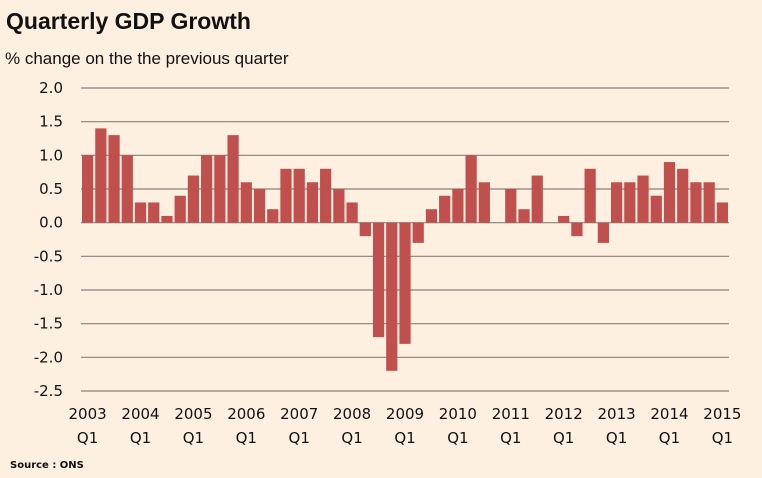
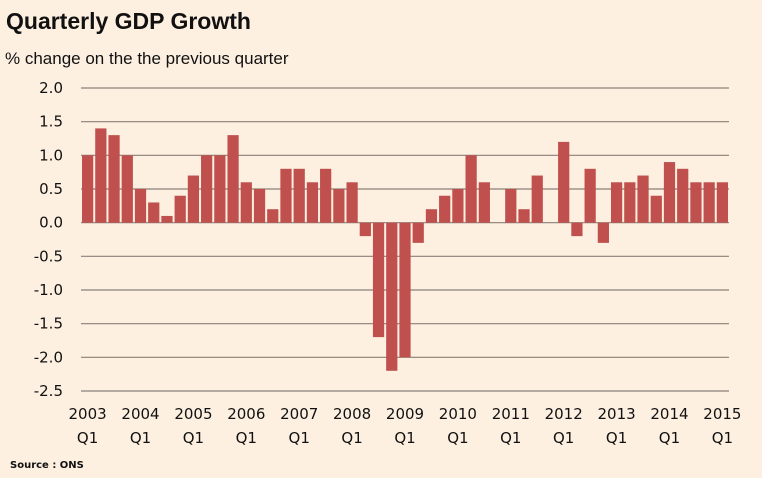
2004 Q1: 0.3 -> 0.5
2008 Q1: 0.3 -> 0.6
2009 Q1: -1.8 -> -2.0
2012 Q1: 0.1 -> 1.2
2015 Q1: 0.3 -> 0.6
